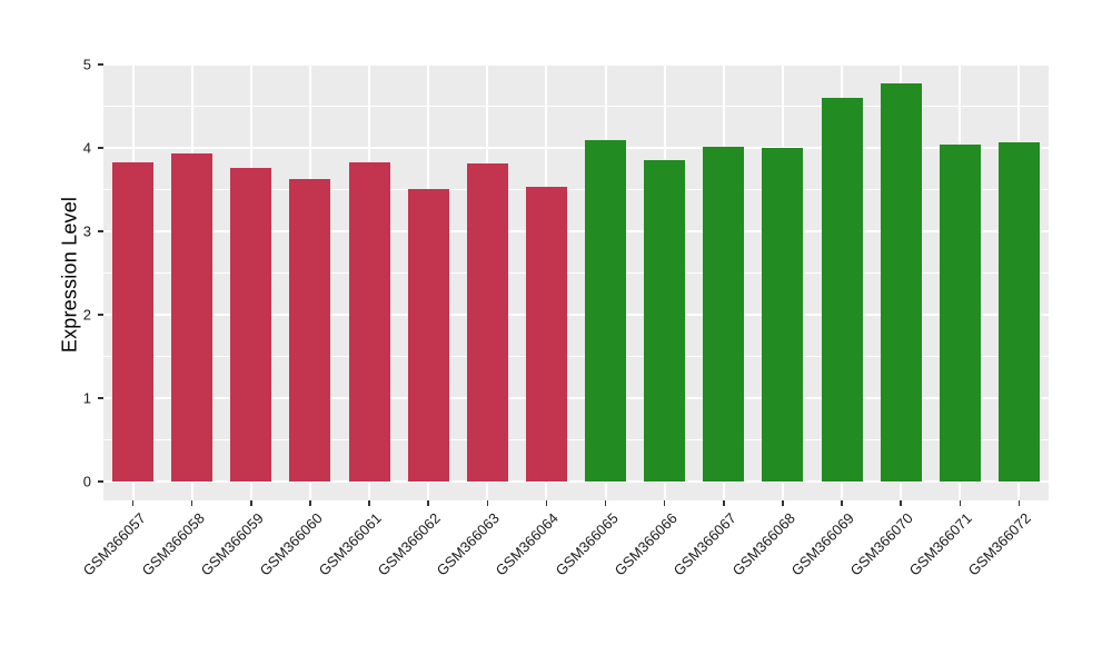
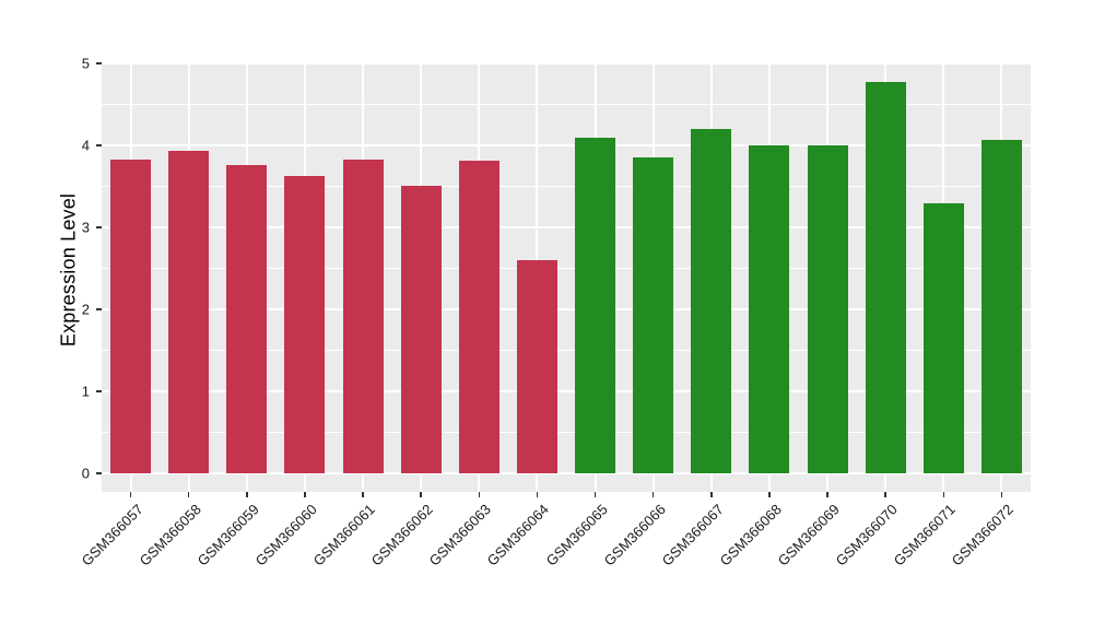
GSM366064: 3.5 -> 2.6
GSM366067: 4.0 -> 4.2
GSM366069: 4.6 -> 4.0
GSM366071: 4.0 -> 3.3
